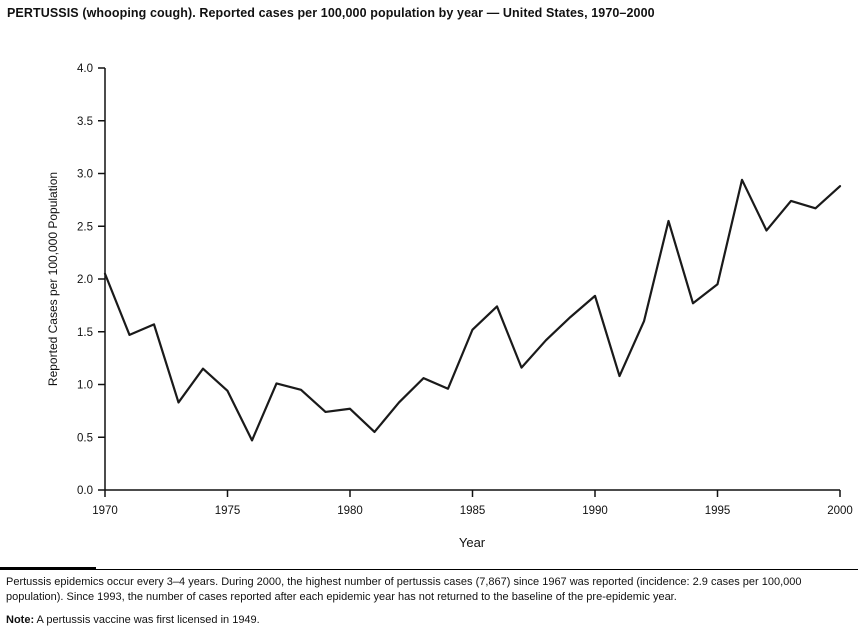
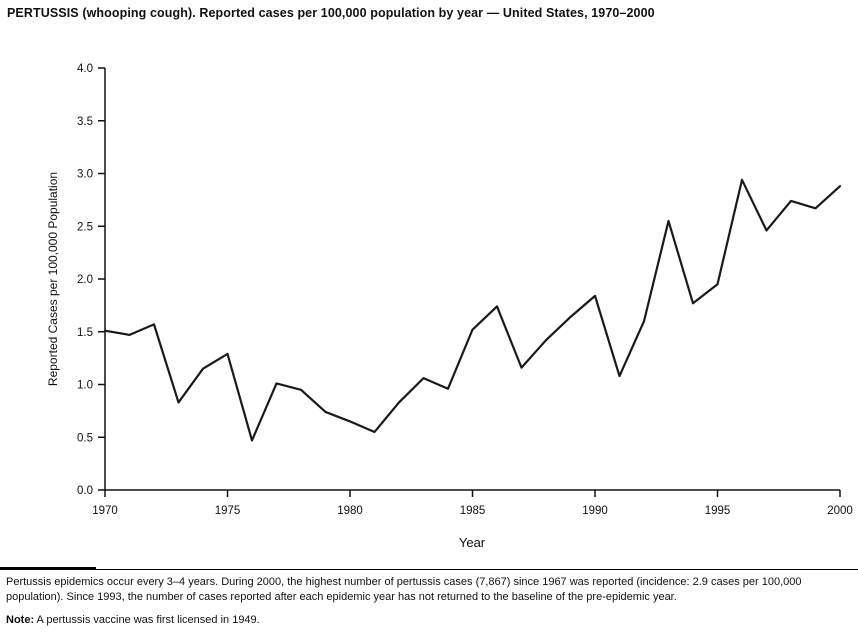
1970: 2.05 -> 1.51
1975: 0.94 -> 1.29
1980: 0.77 -> 0.65
